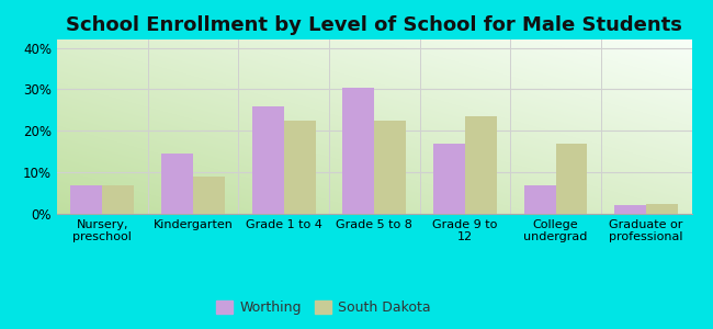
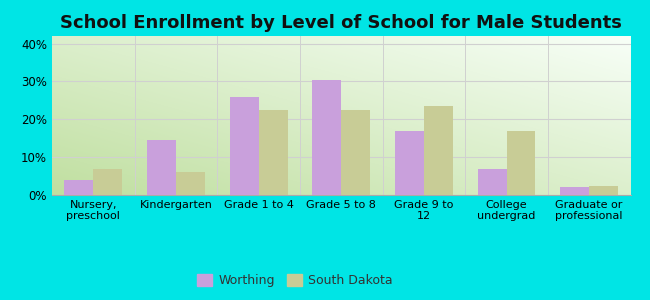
Worthing/Nursery, preschool: 7.0% -> 4.0%
South Dakota/Kindergarten: 9.0% -> 6.0%
